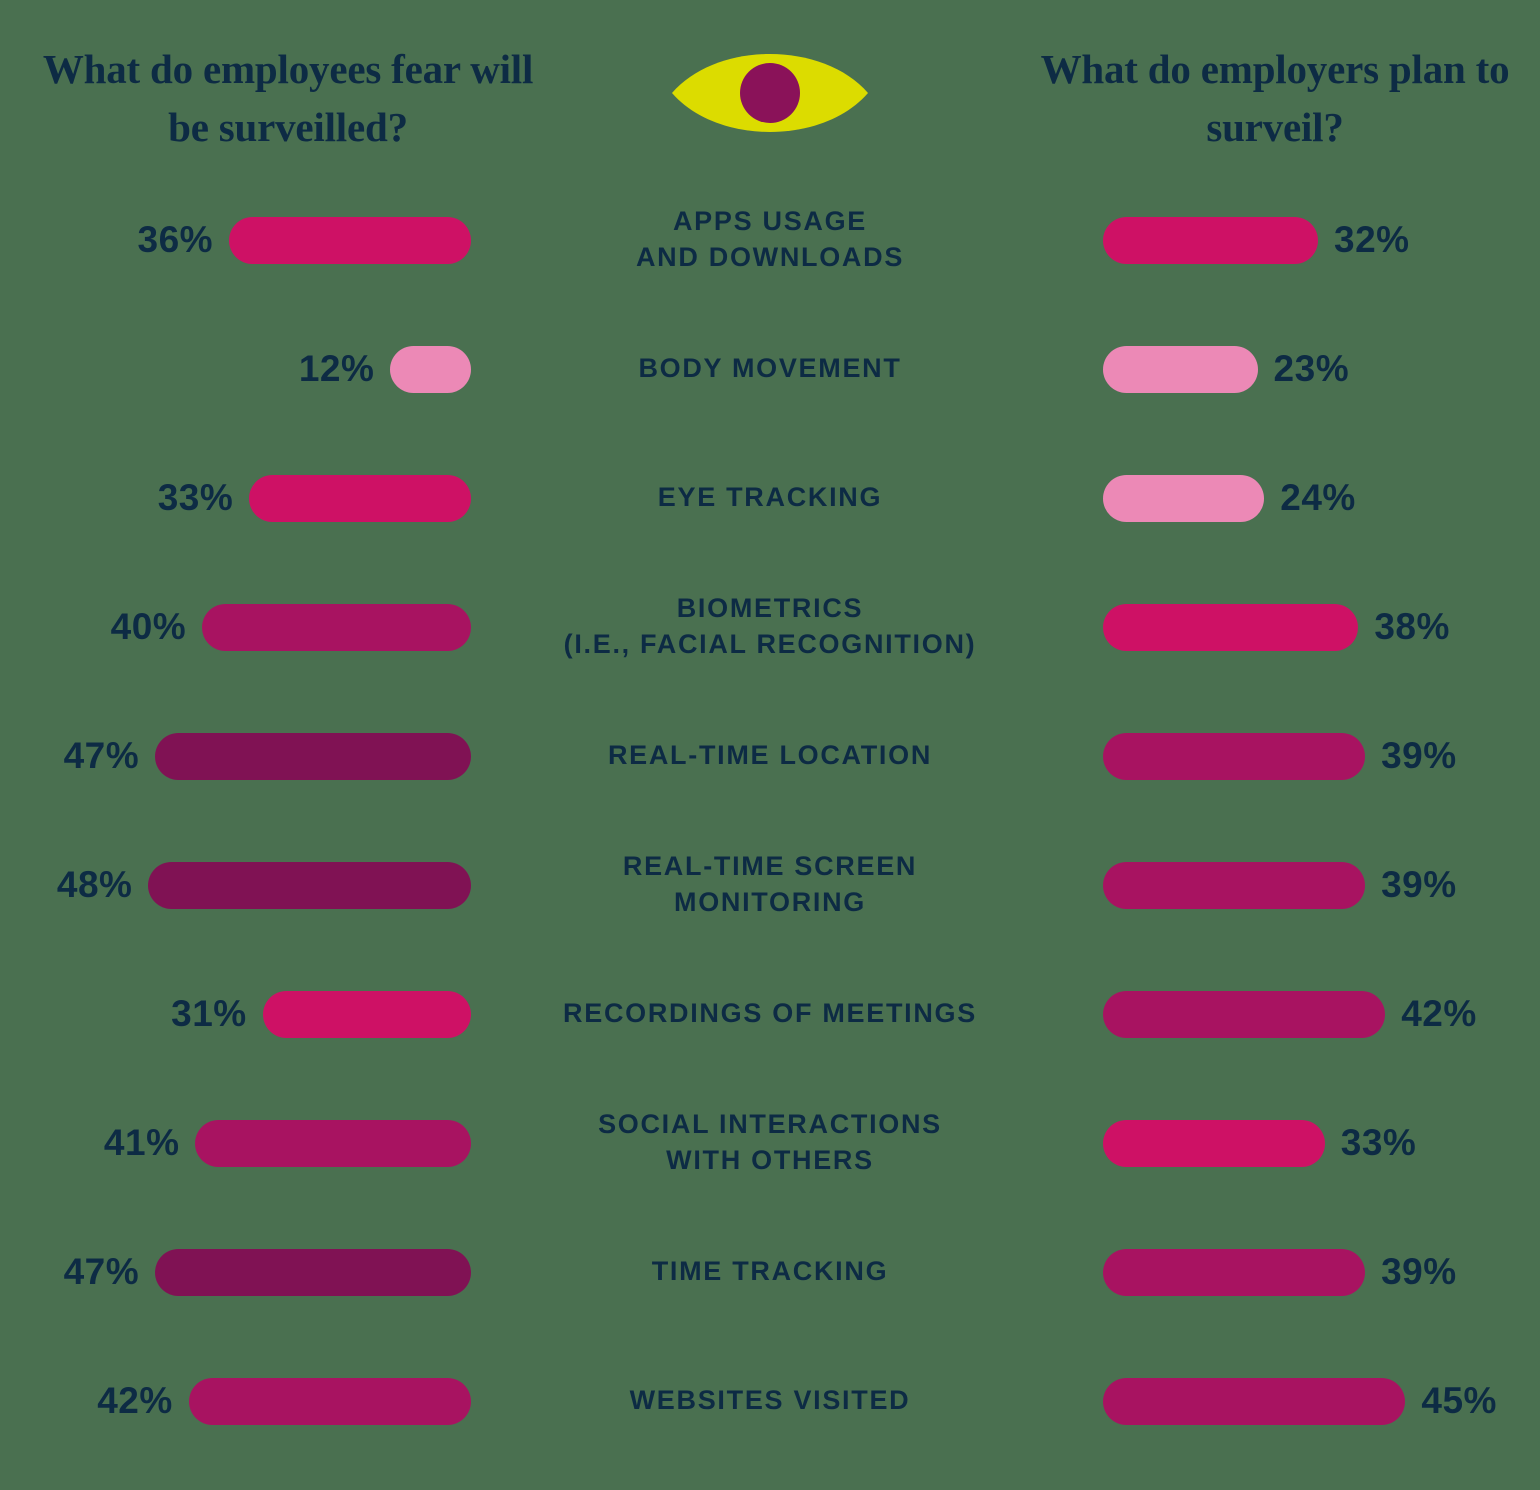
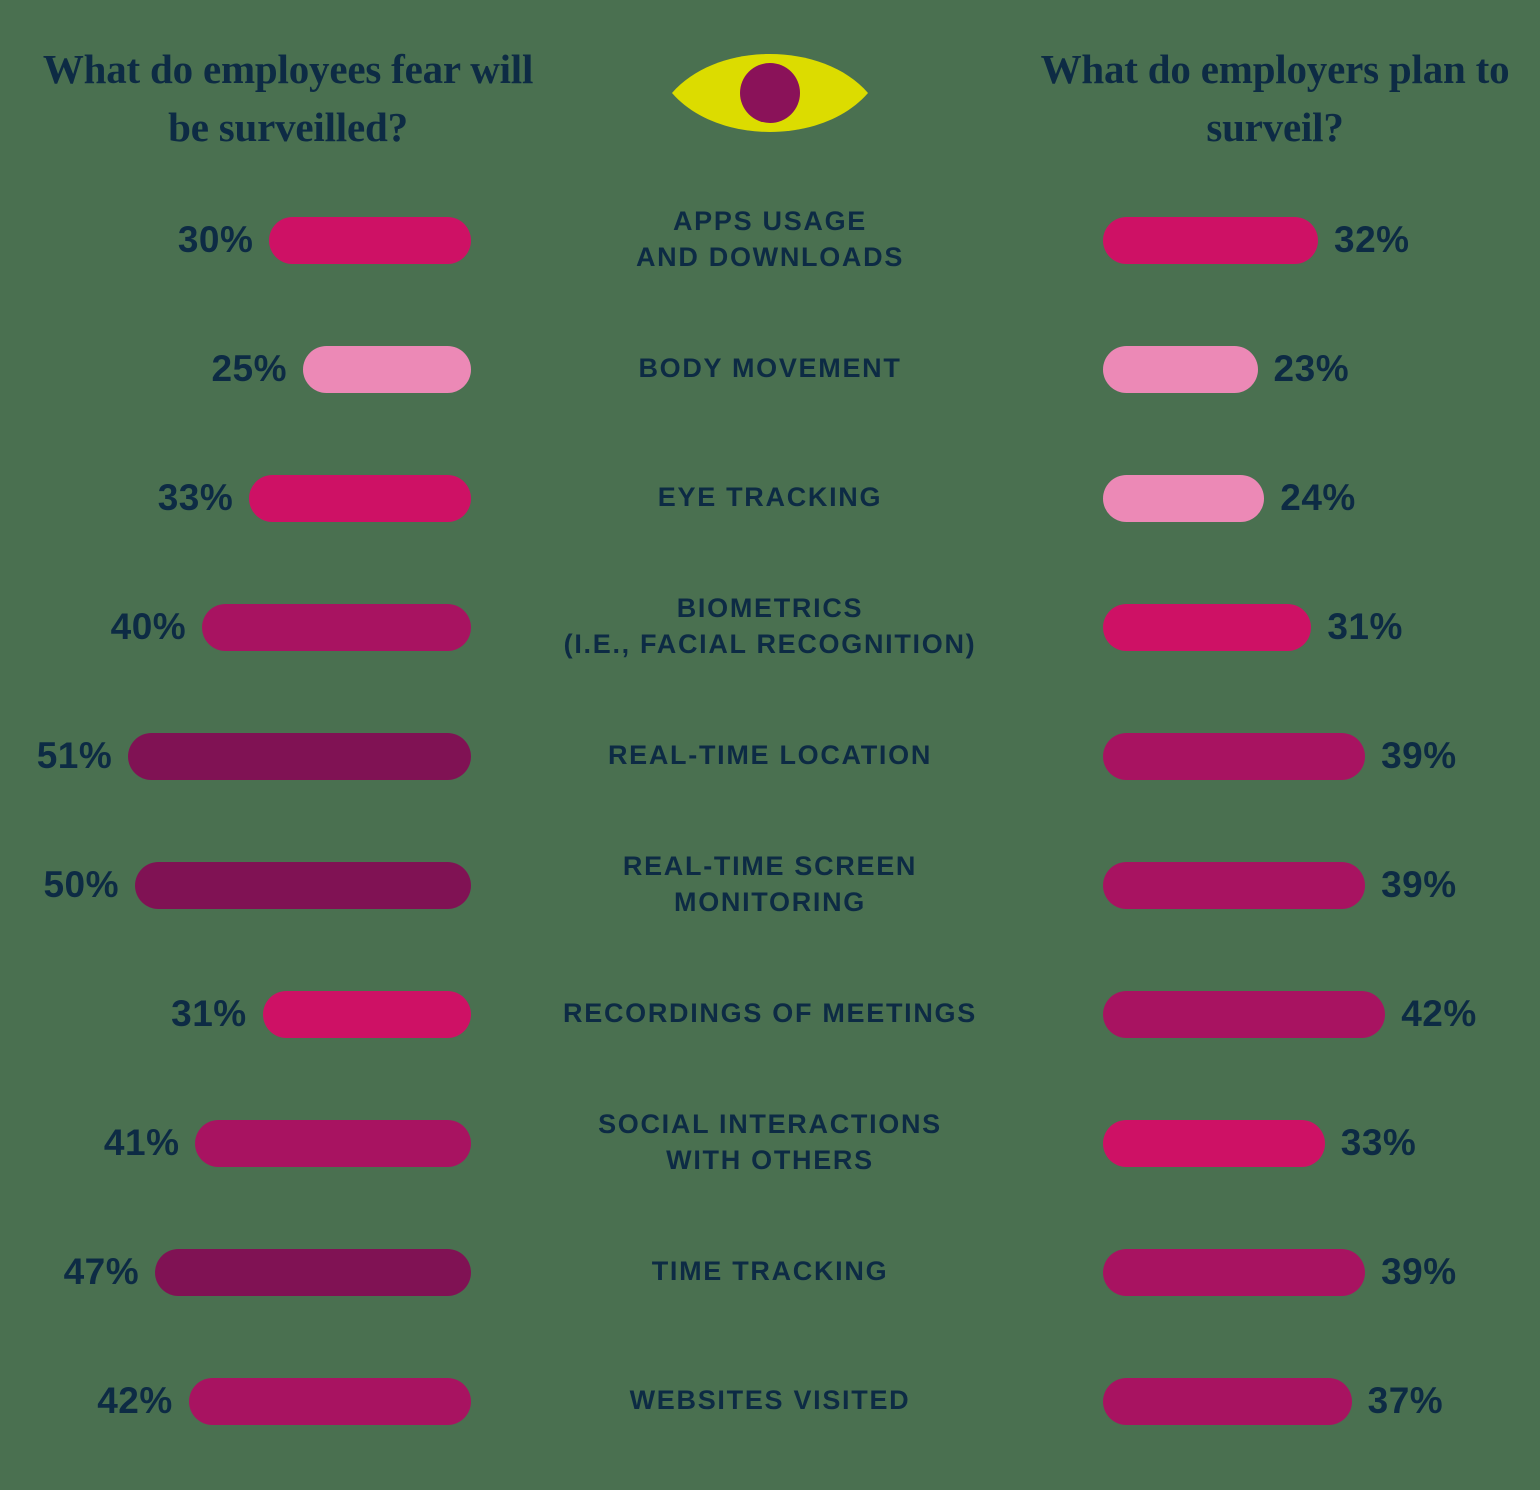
What do employees fear will be surveilled?/APPS USAGE AND DOWNLOADS: 36% -> 30%
What do employees fear will be surveilled?/BODY MOVEMENT: 12% -> 25%
What do employers plan to surveil?/BIOMETRICS (I.E., FACIAL RECOGNITION): 38% -> 31%
What do employees fear will be surveilled?/REAL-TIME LOCATION: 47% -> 51%
What do employees fear will be surveilled?/REAL-TIME SCREEN MONITORING: 48% -> 50%
What do employers plan to surveil?/WEBSITES VISITED: 45% -> 37%
